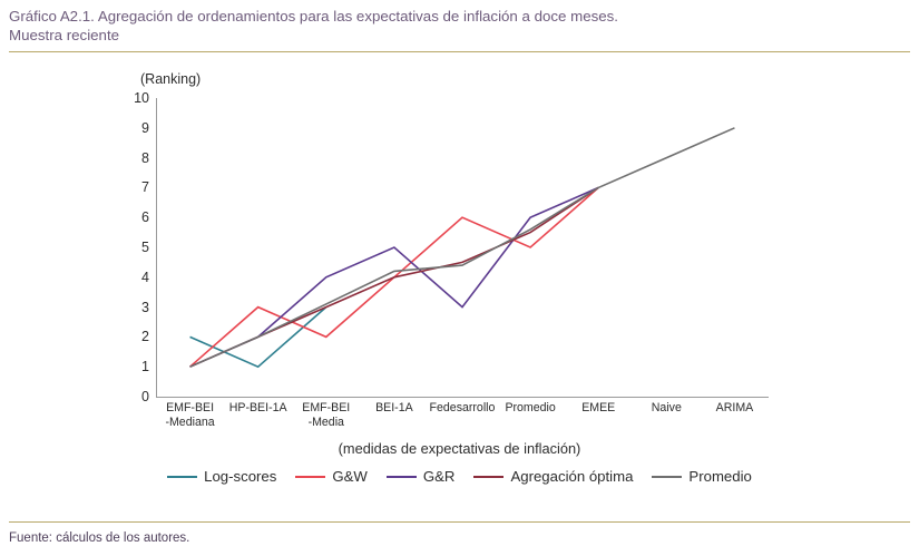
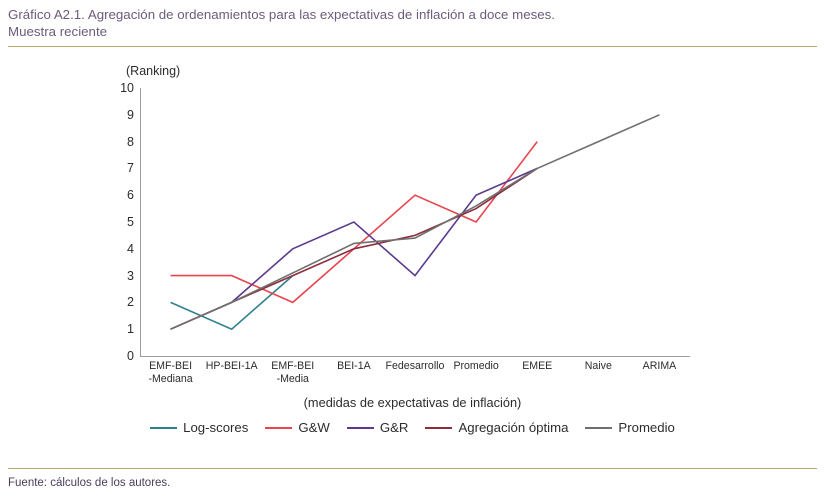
G&W/EMF-BEI -Mediana: 1 -> 3
G&W/EMEE: 7 -> 8
